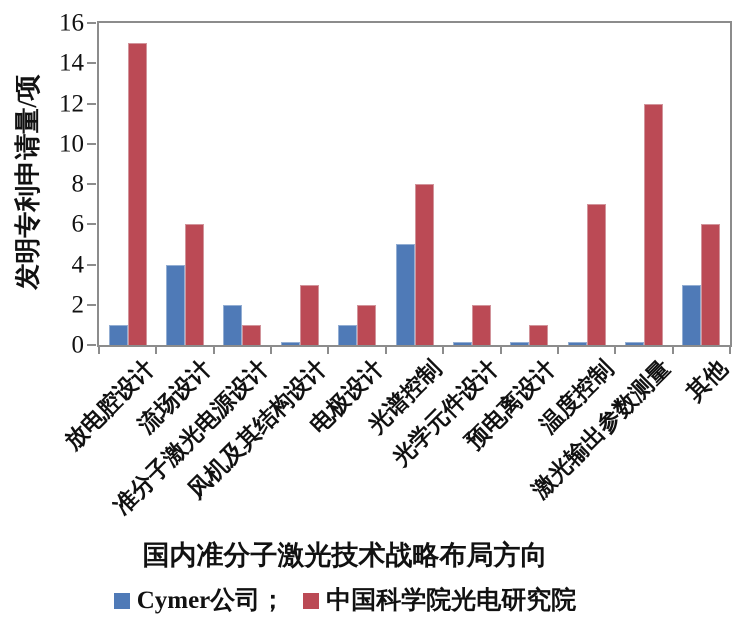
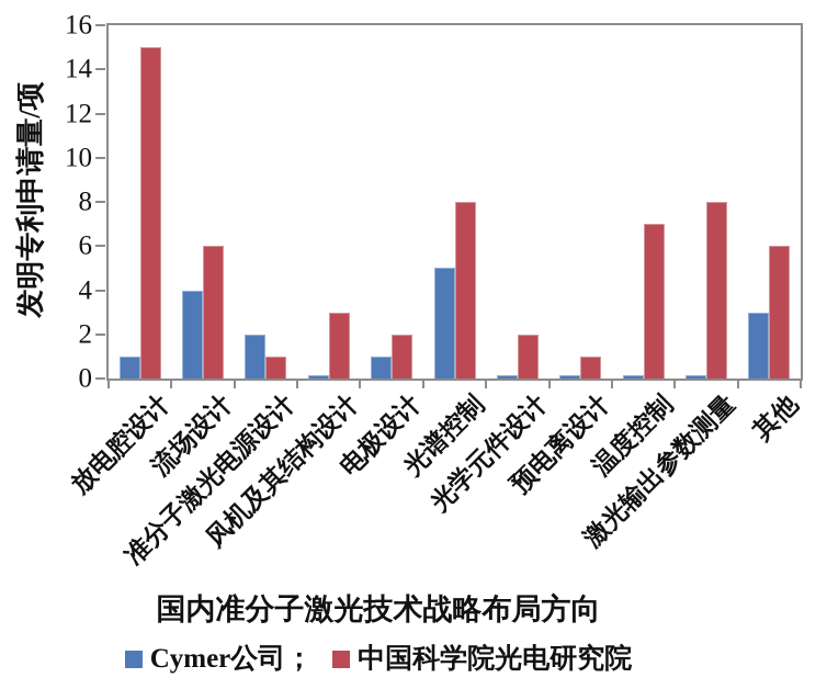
中国科学院光电研究院/激光输出参数测量: 12 -> 8
